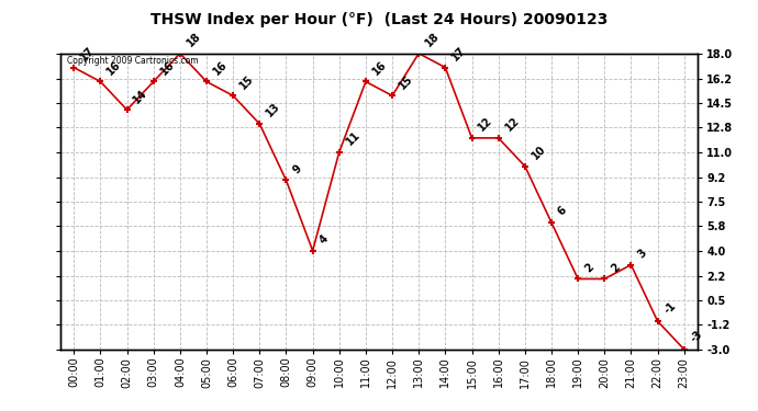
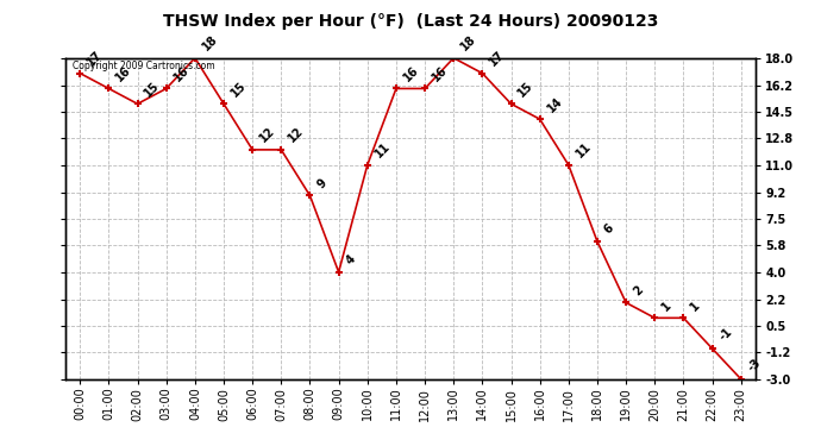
02:00: 14 -> 15
05:00: 16 -> 15
06:00: 15 -> 12
07:00: 13 -> 12
12:00: 15 -> 16
15:00: 12 -> 15
16:00: 12 -> 14
17:00: 10 -> 11
20:00: 2 -> 1
21:00: 3 -> 1
